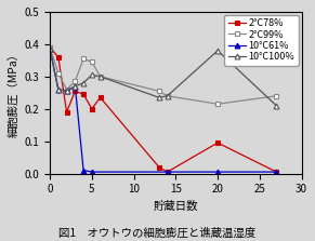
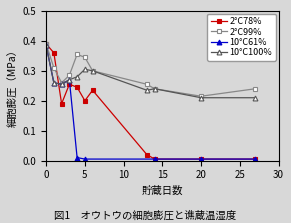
2°C78%/20: 0.095 -> 0.005
10°C100%/20: 0.380 -> 0.210
